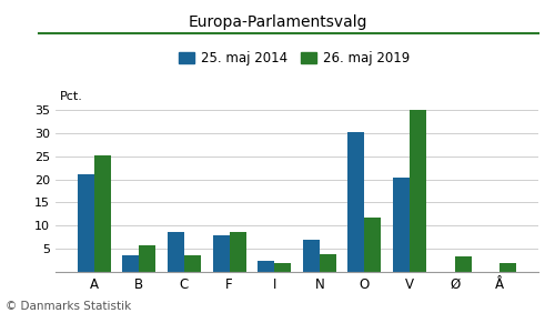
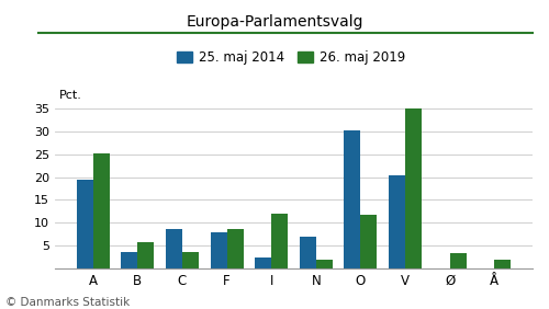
25. maj 2014/A: 21.0 -> 19.5
26. maj 2019/I: 2.0 -> 12.0
26. maj 2019/N: 3.9 -> 2.0
